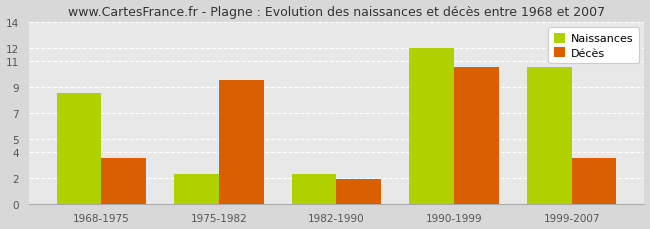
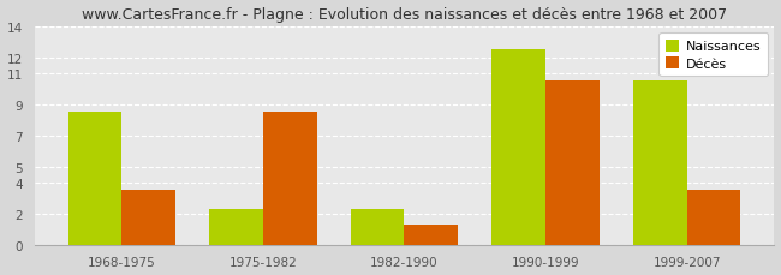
Décès/1975-1982: 9.5 -> 8.5
Décès/1982-1990: 1.9 -> 1.2
Naissances/1990-1999: 12.0 -> 12.5
